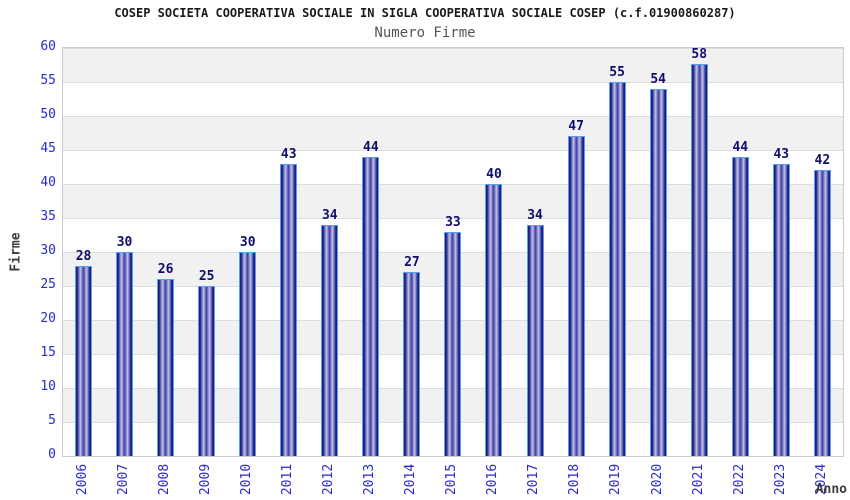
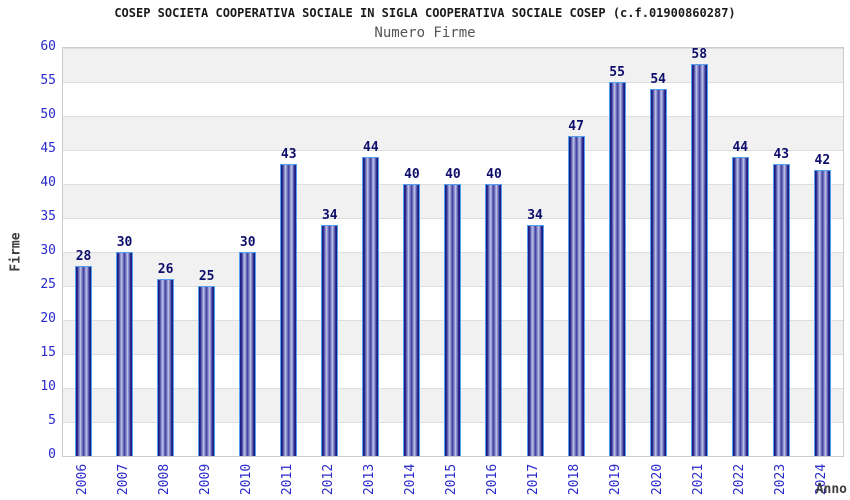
2014: 27 -> 40
2015: 33 -> 40
